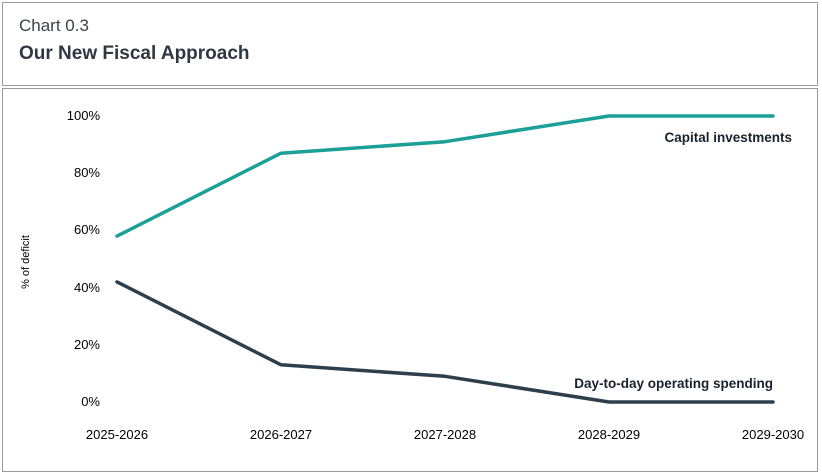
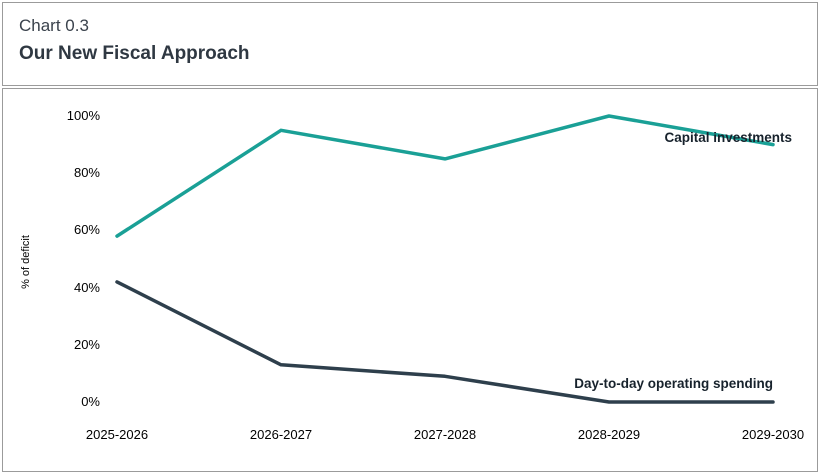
Capital investments/2026-2027: 87% -> 95%
Capital investments/2027-2028: 91% -> 85%
Capital investments/2029-2030: 100% -> 90%
